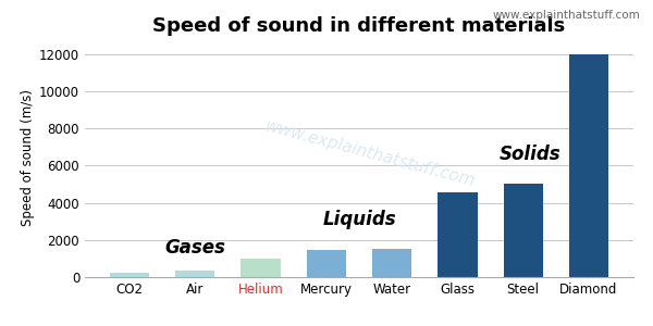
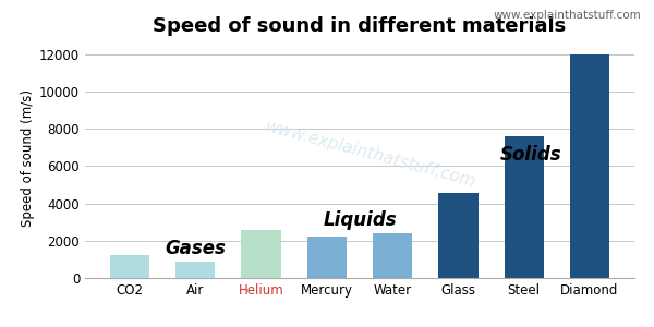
CO2: 300 -> 1200
Air: 300 -> 900
Helium: 1000 -> 2600
Mercury: 1400 -> 2200
Water: 1500 -> 2400
Steel: 5000 -> 7600
